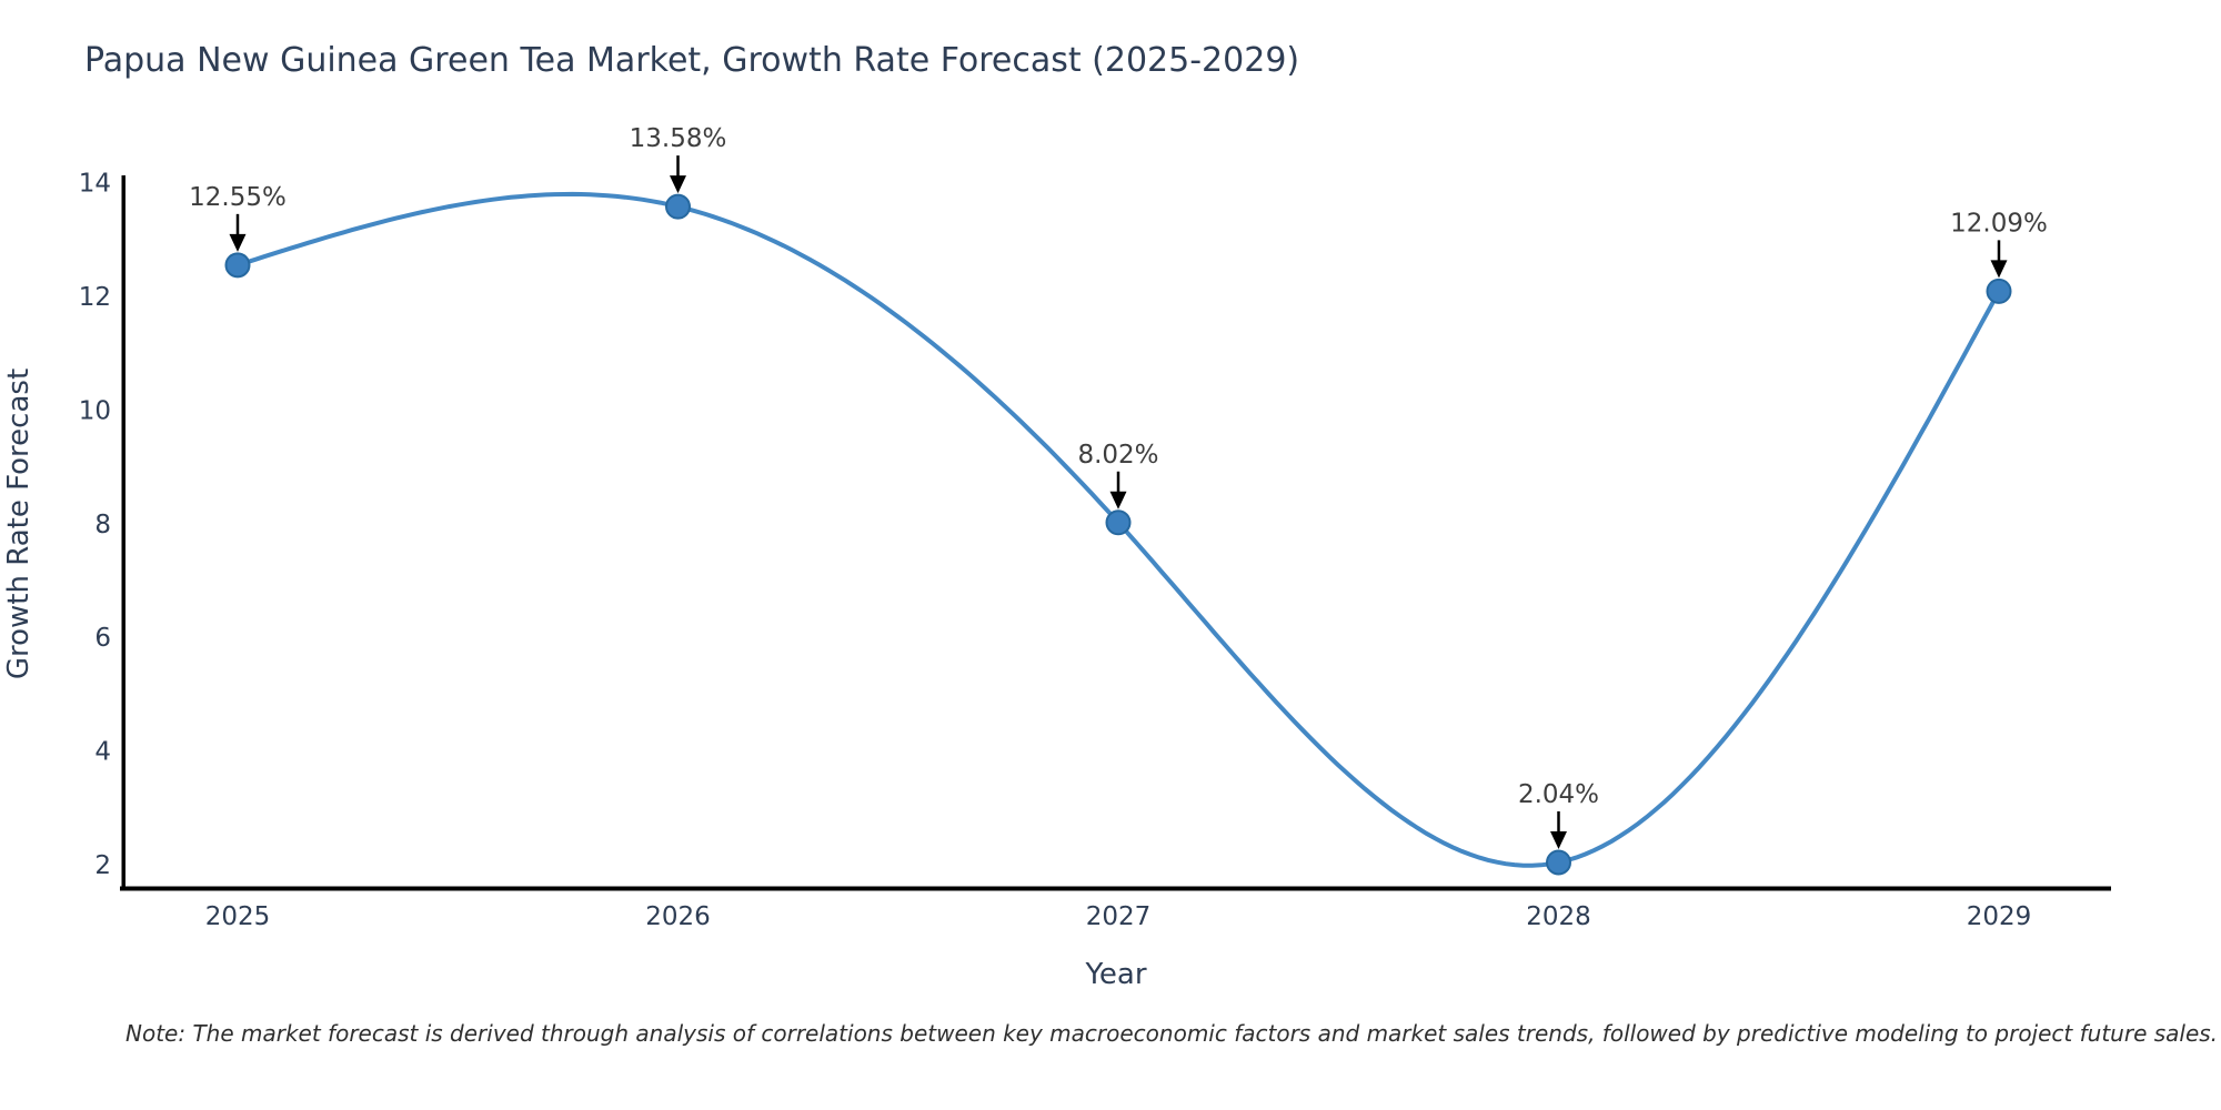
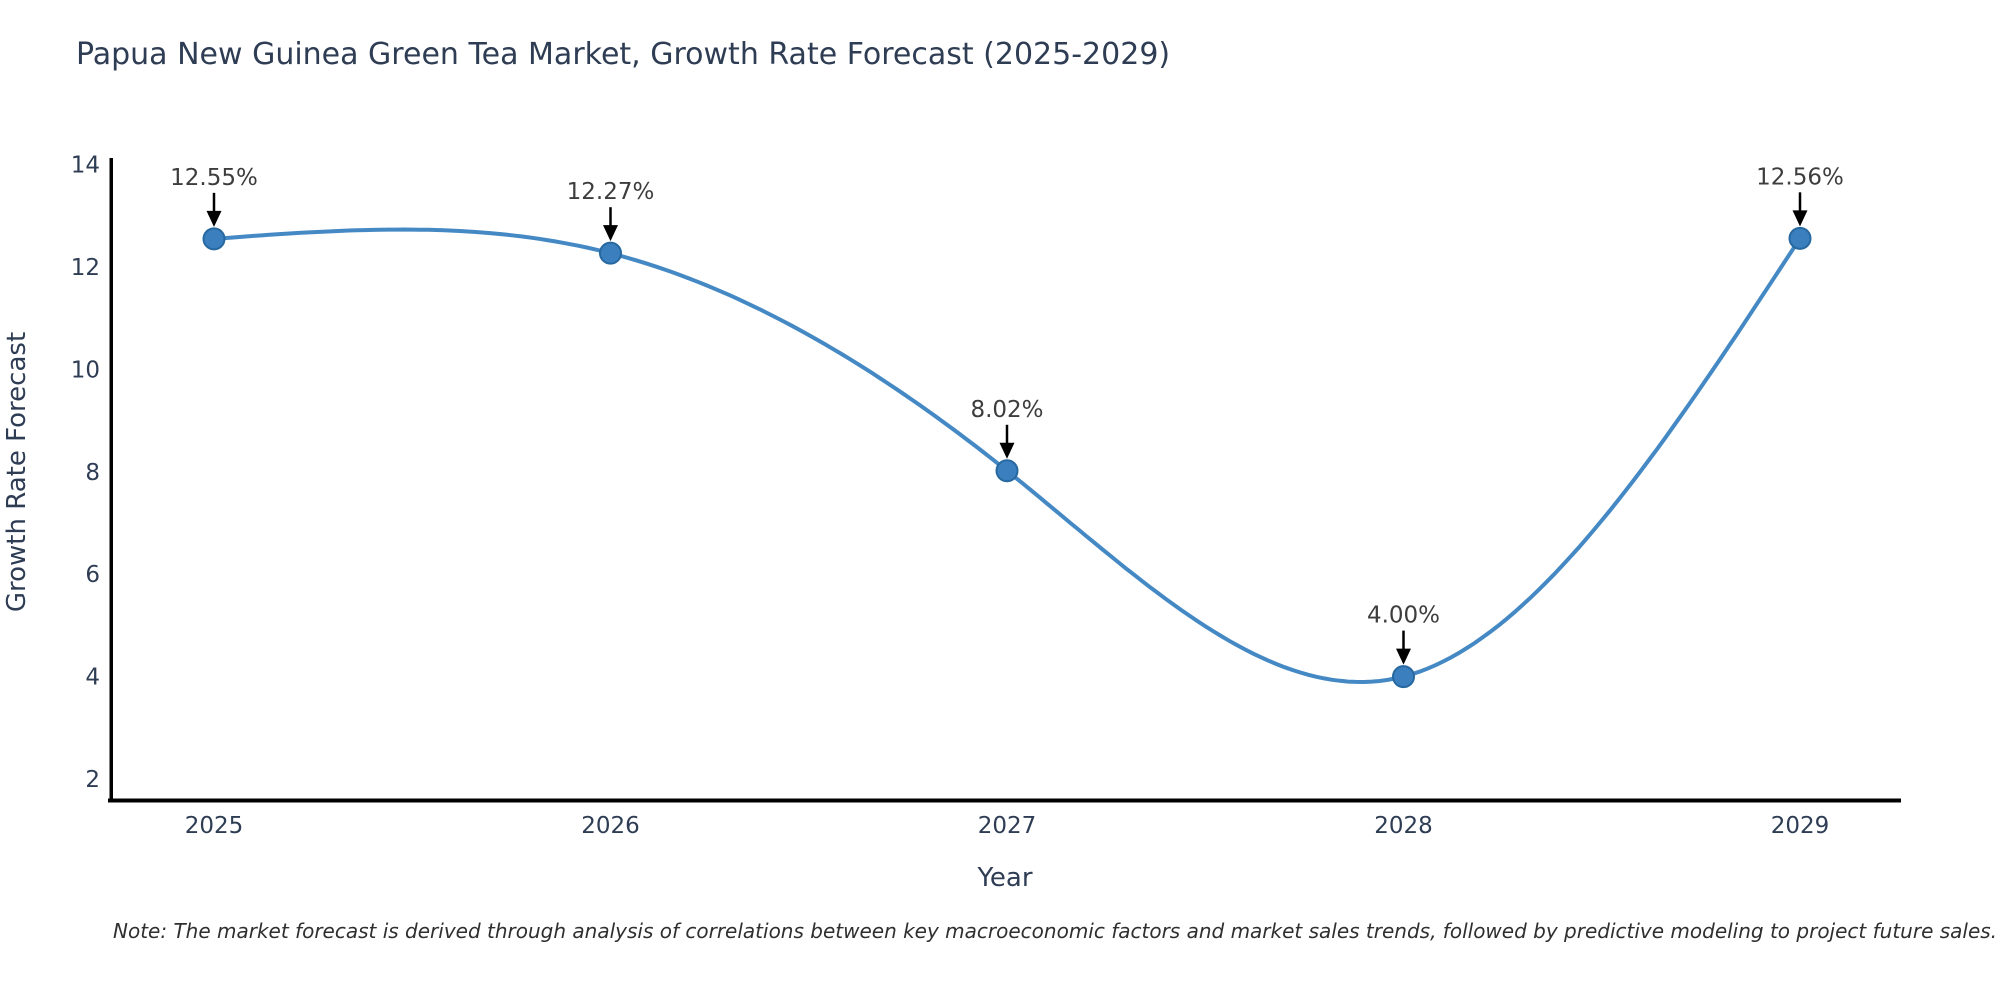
2026: 13.58% -> 12.27%
2028: 2.04% -> 4.00%
2029: 12.09% -> 12.56%
